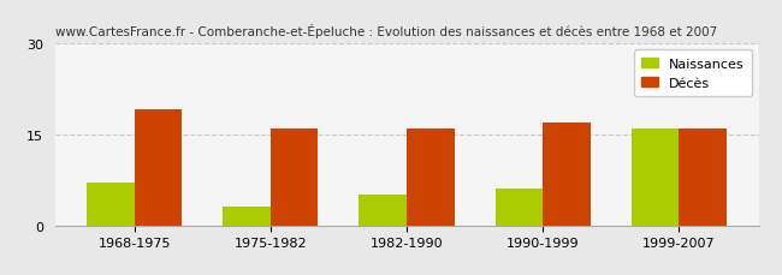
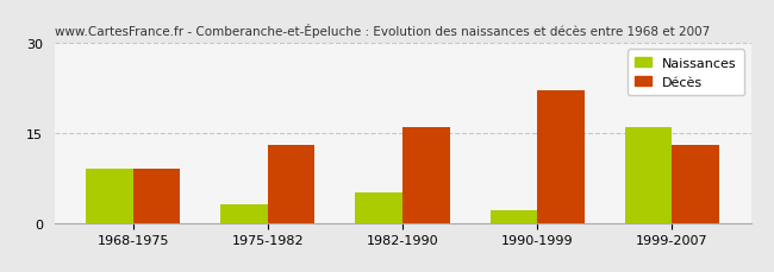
Naissances/1968-1975: 7 -> 9
Décès/1968-1975: 19 -> 9
Décès/1975-1982: 16 -> 13
Naissances/1990-1999: 6 -> 2
Décès/1990-1999: 17 -> 22
Décès/1999-2007: 16 -> 13
